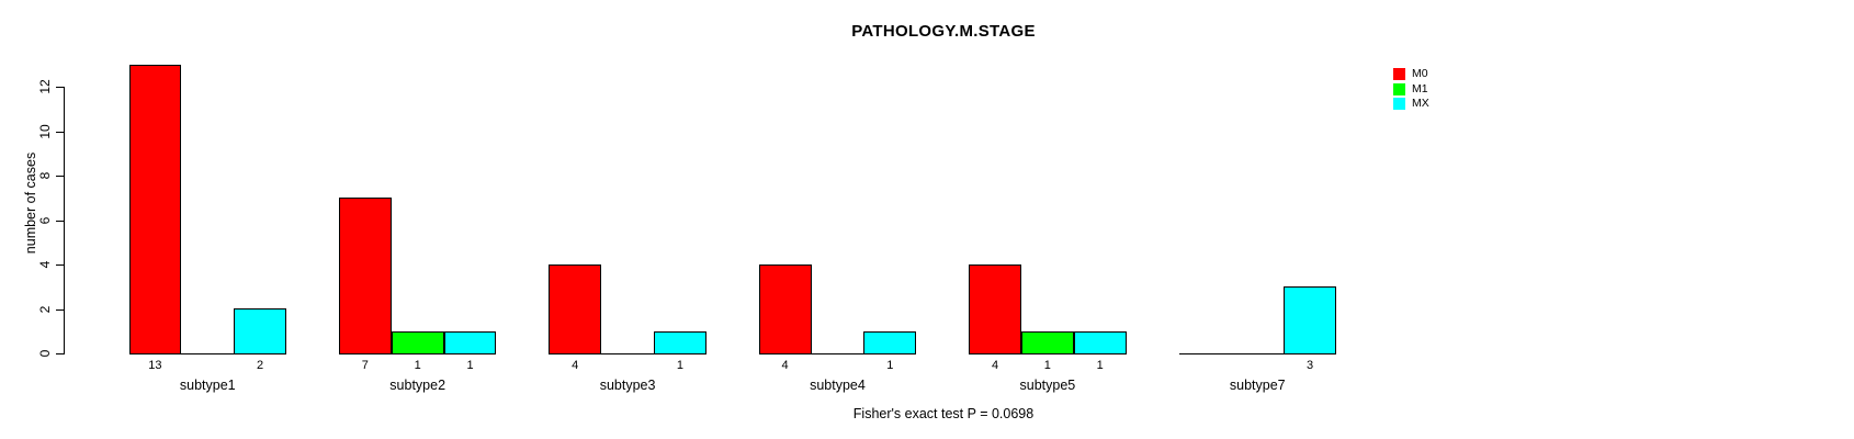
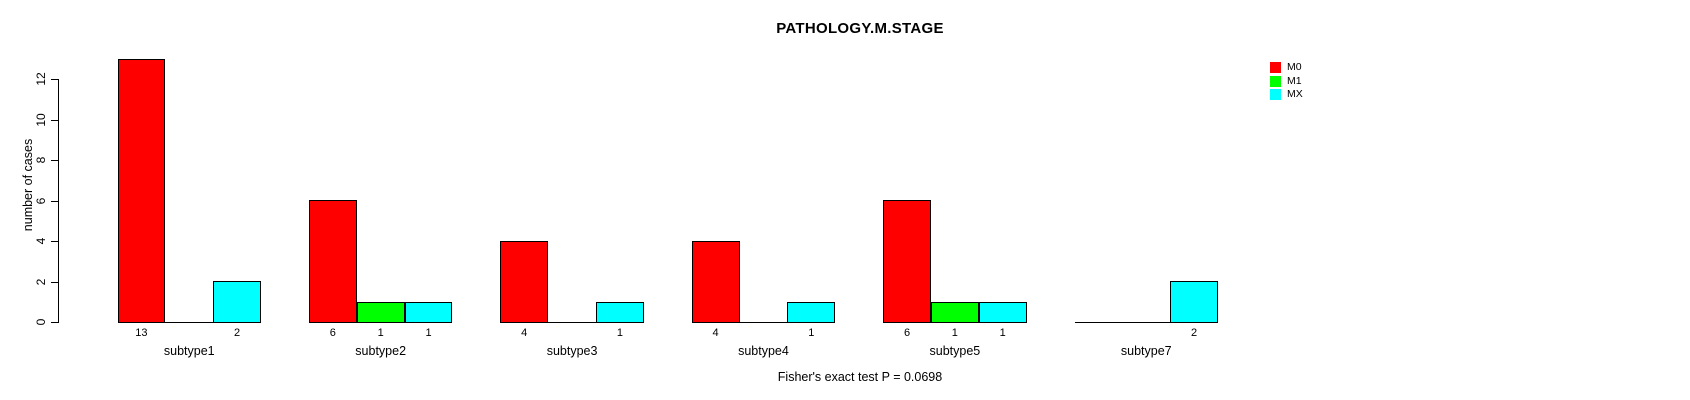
M0/subtype2: 7 -> 6
M0/subtype5: 4 -> 6
MX/subtype7: 3 -> 2
